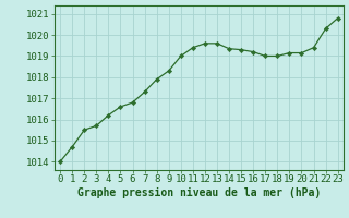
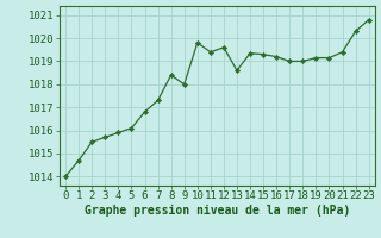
4: 1016.2 -> 1015.9
5: 1016.6 -> 1016.1
8: 1017.9 -> 1018.4
9: 1018.3 -> 1018.0
10: 1019.0 -> 1019.8
13: 1019.6 -> 1018.6
